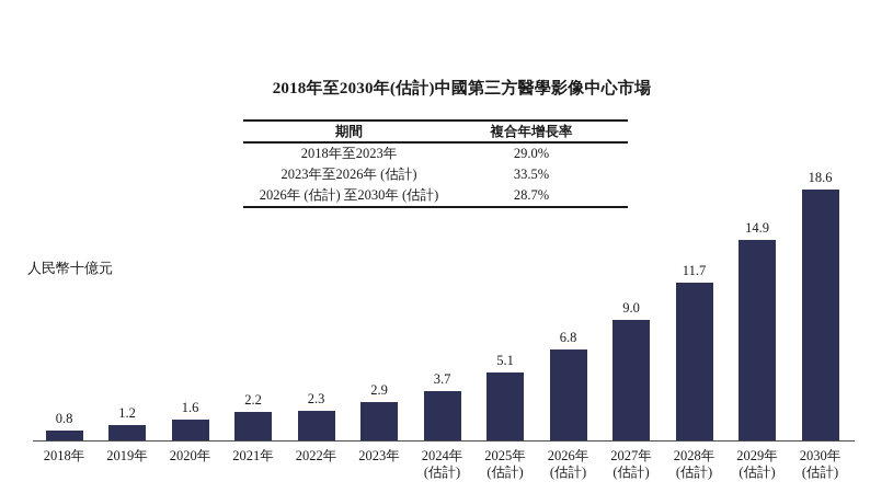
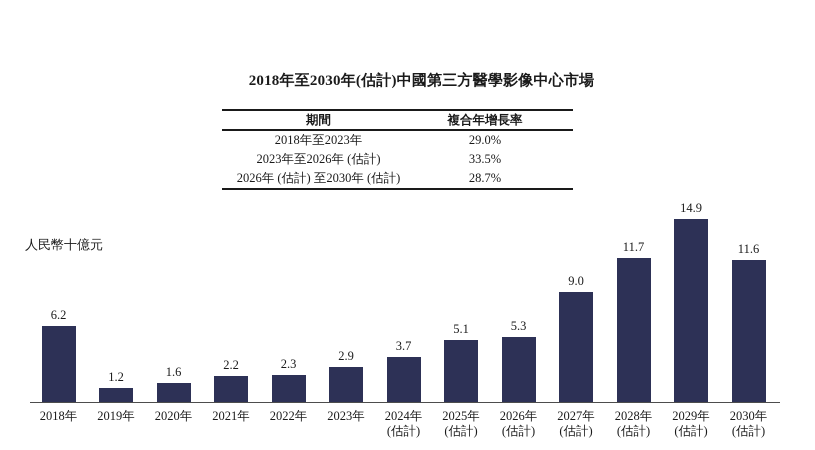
2018年: 0.8 -> 6.2
2026年: 6.8 -> 5.3
2030年: 18.6 -> 11.6
